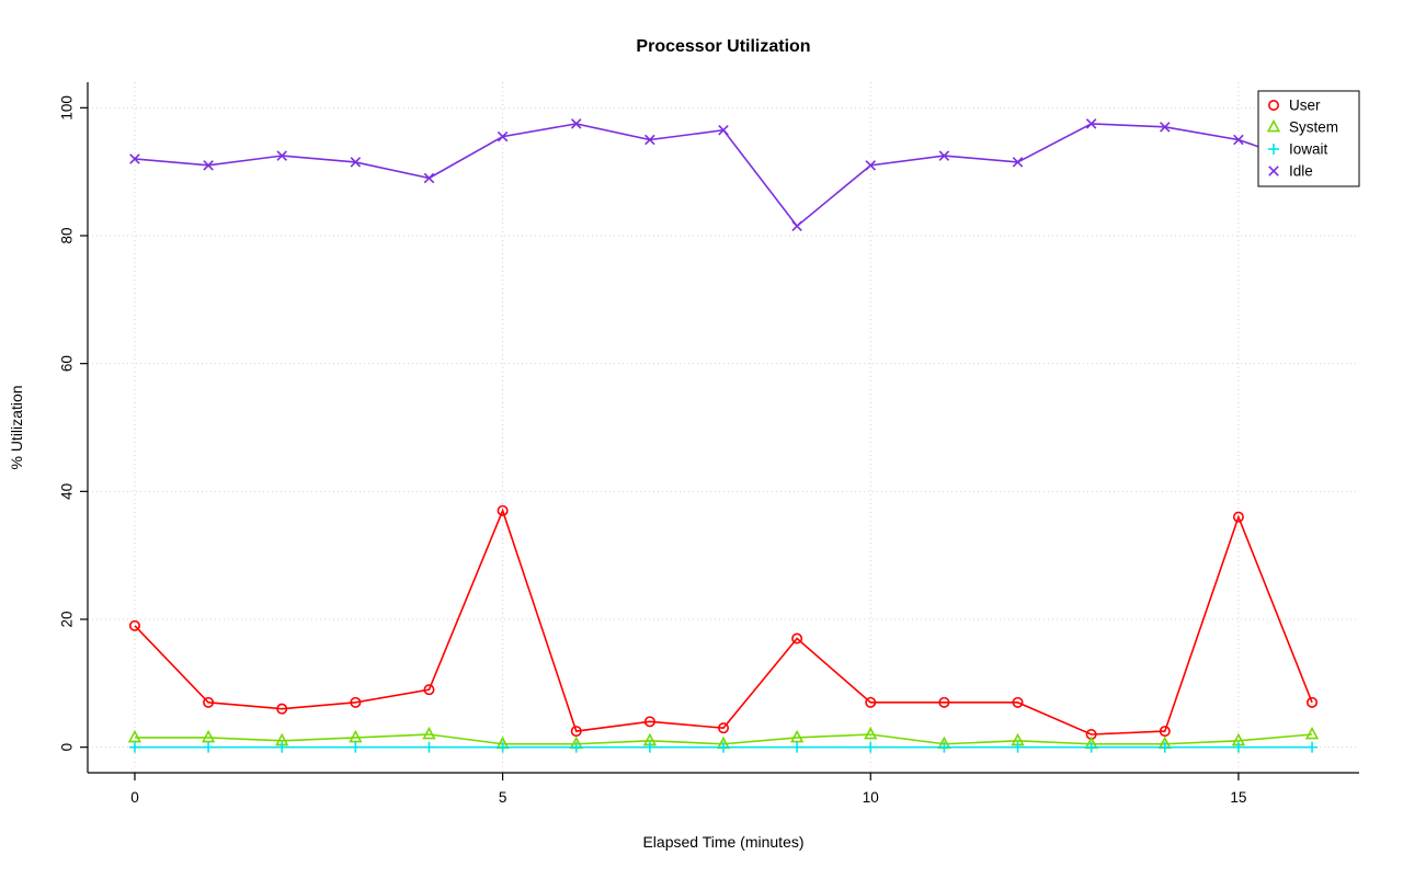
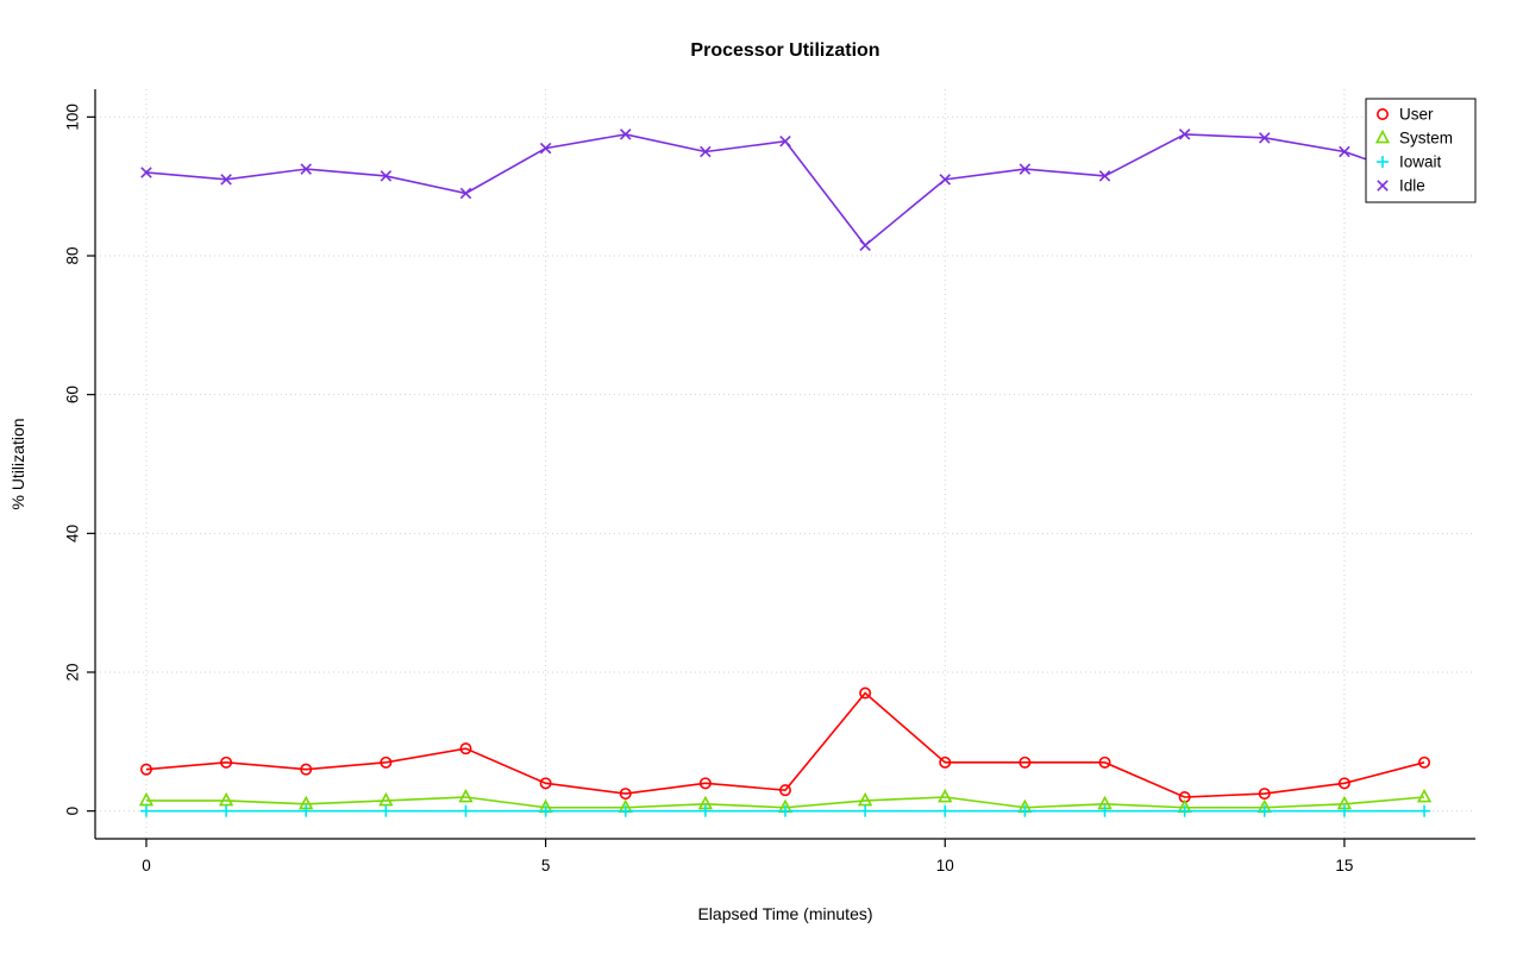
User/0: 19 -> 6
User/5: 37 -> 4
User/15: 36 -> 4
